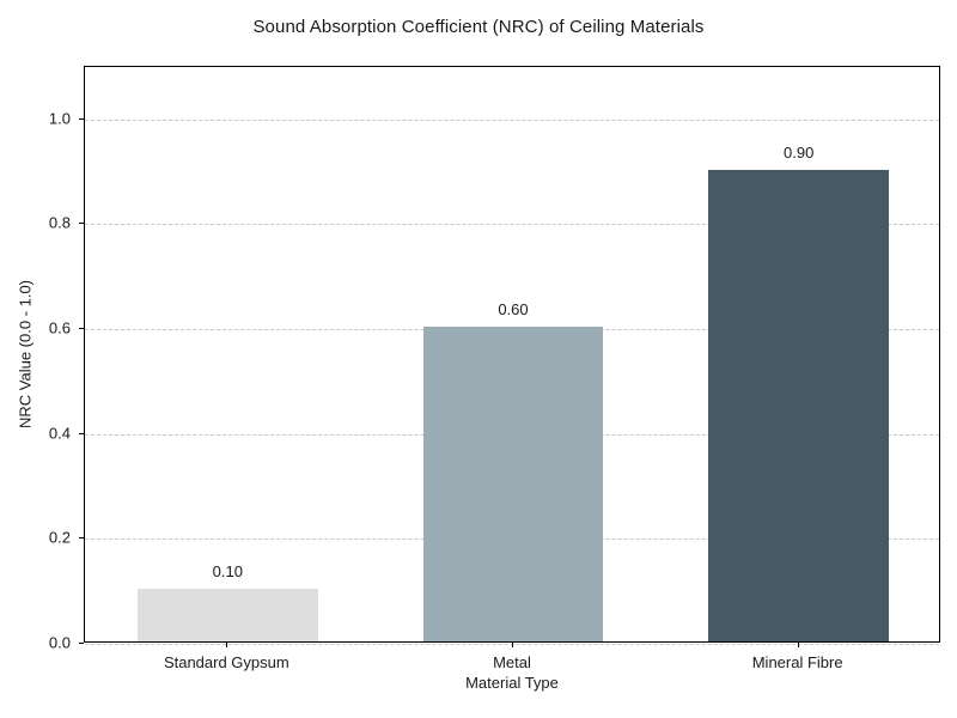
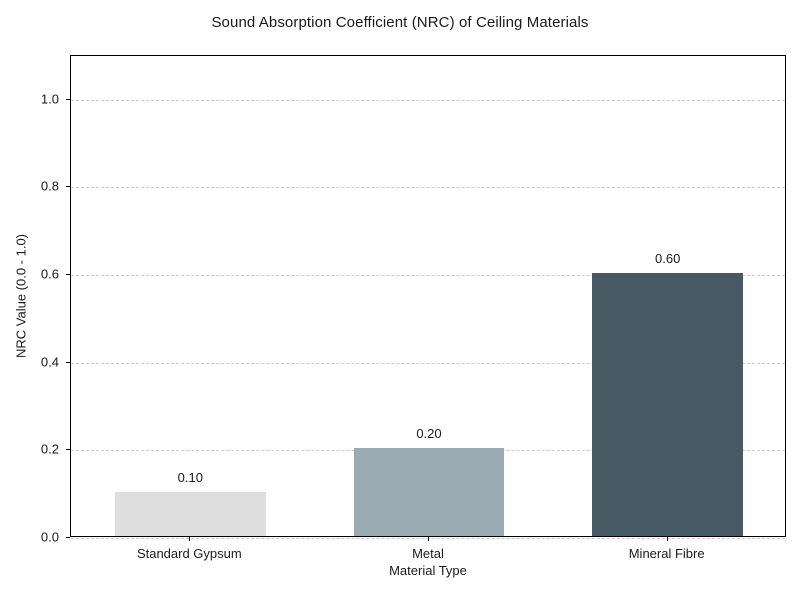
Metal: 0.60 -> 0.20
Mineral Fibre: 0.90 -> 0.60
